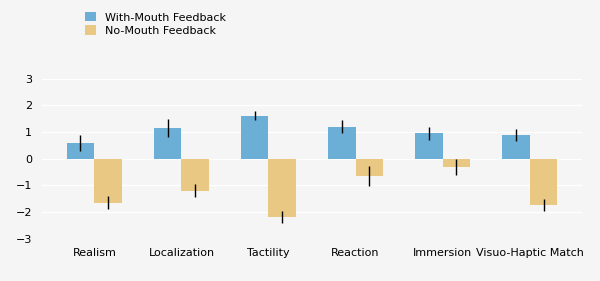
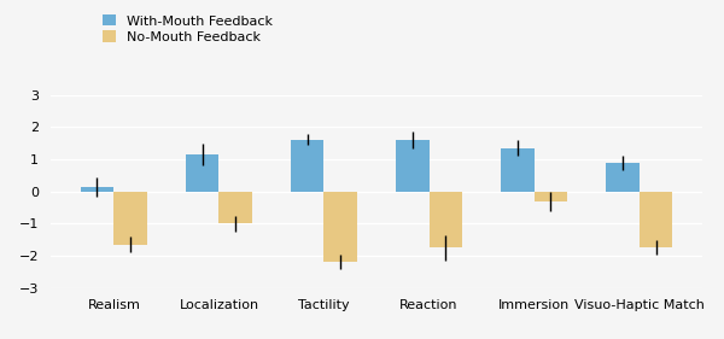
With-Mouth Feedback/Realism: 0.60 -> 0.15
No-Mouth Feedback/Localization: -1.20 -> -1.00
With-Mouth Feedback/Reaction: 1.20 -> 1.60
No-Mouth Feedback/Reaction: -0.65 -> -1.75
With-Mouth Feedback/Immersion: 0.95 -> 1.35
